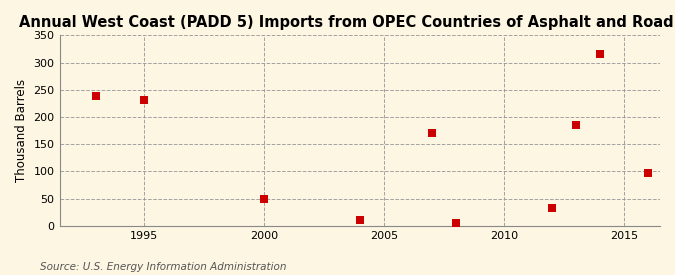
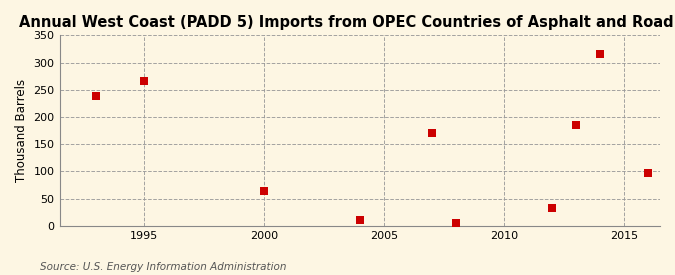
1995: 232 -> 266
2000: 50 -> 64
